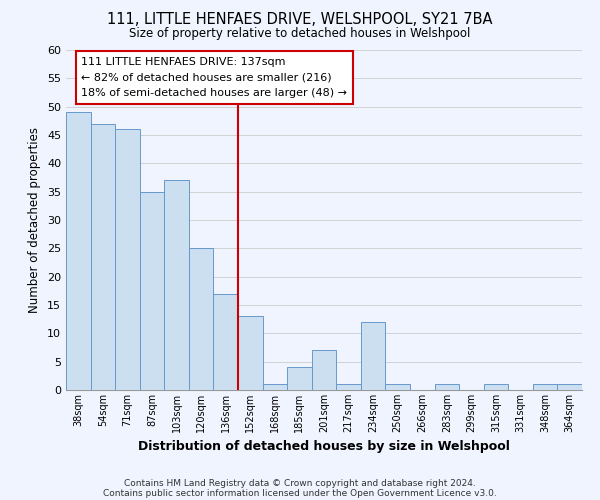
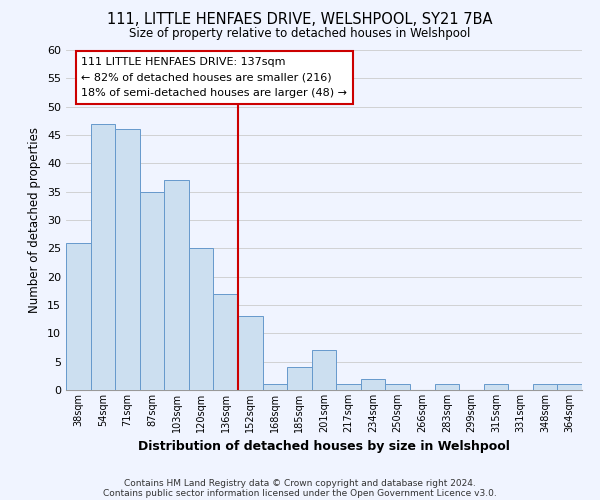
38sqm: 49 -> 26
234sqm: 12 -> 2
